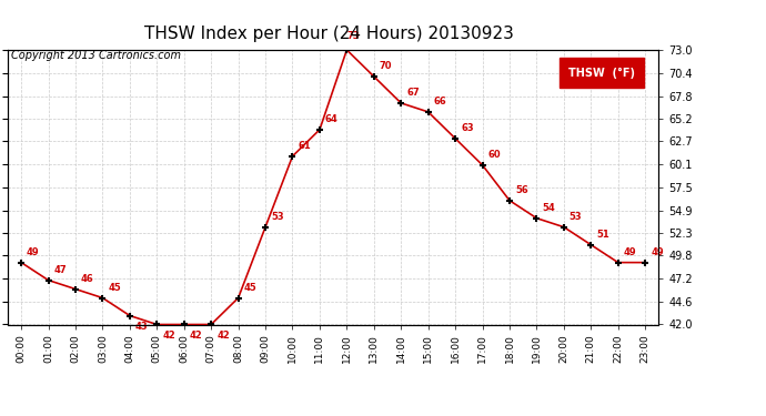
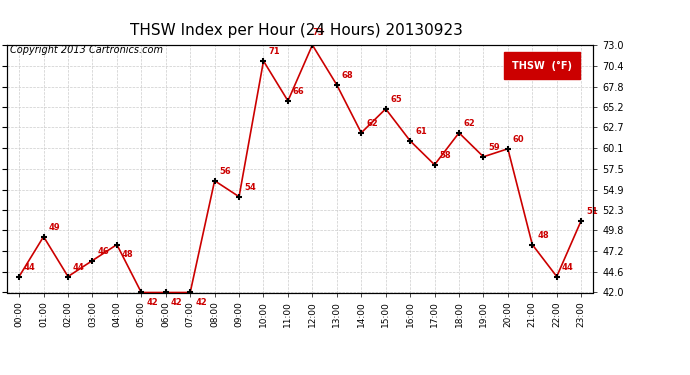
00:00: 49 -> 44
01:00: 47 -> 49
02:00: 46 -> 44
03:00: 45 -> 46
04:00: 43 -> 48
08:00: 45 -> 56
09:00: 53 -> 54
10:00: 61 -> 71
11:00: 64 -> 66
13:00: 70 -> 68
14:00: 67 -> 62
15:00: 66 -> 65
16:00: 63 -> 61
17:00: 60 -> 58
18:00: 56 -> 62
19:00: 54 -> 59
20:00: 53 -> 60
21:00: 51 -> 48
22:00: 49 -> 44
23:00: 49 -> 51
